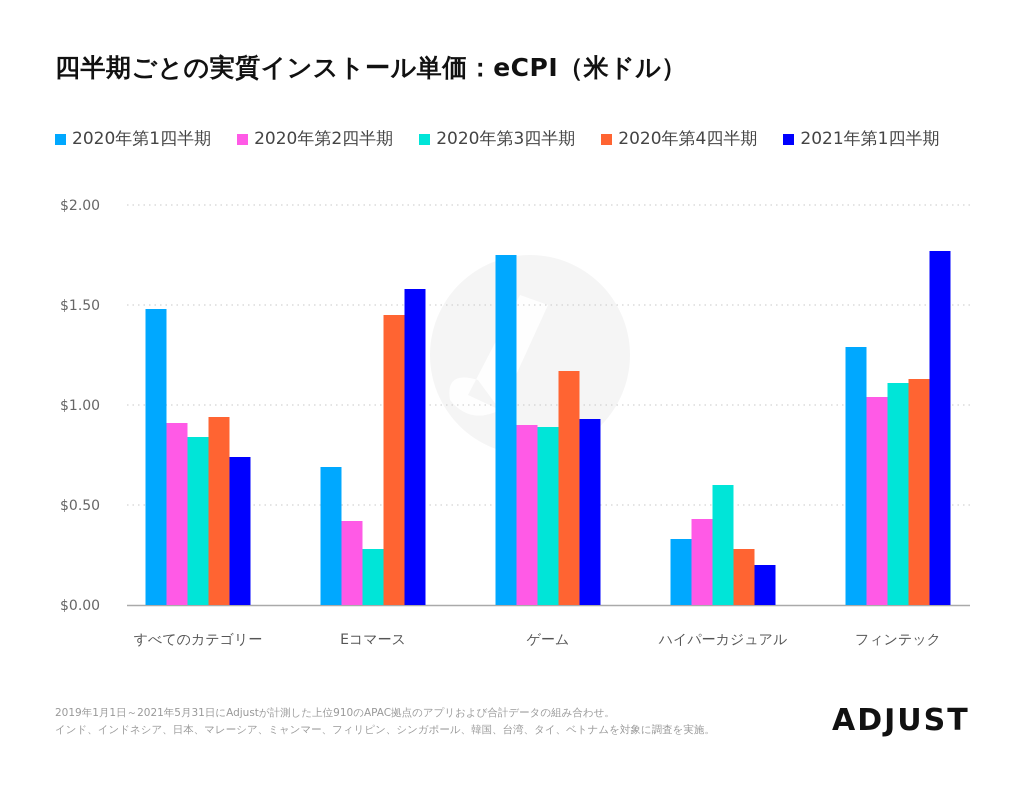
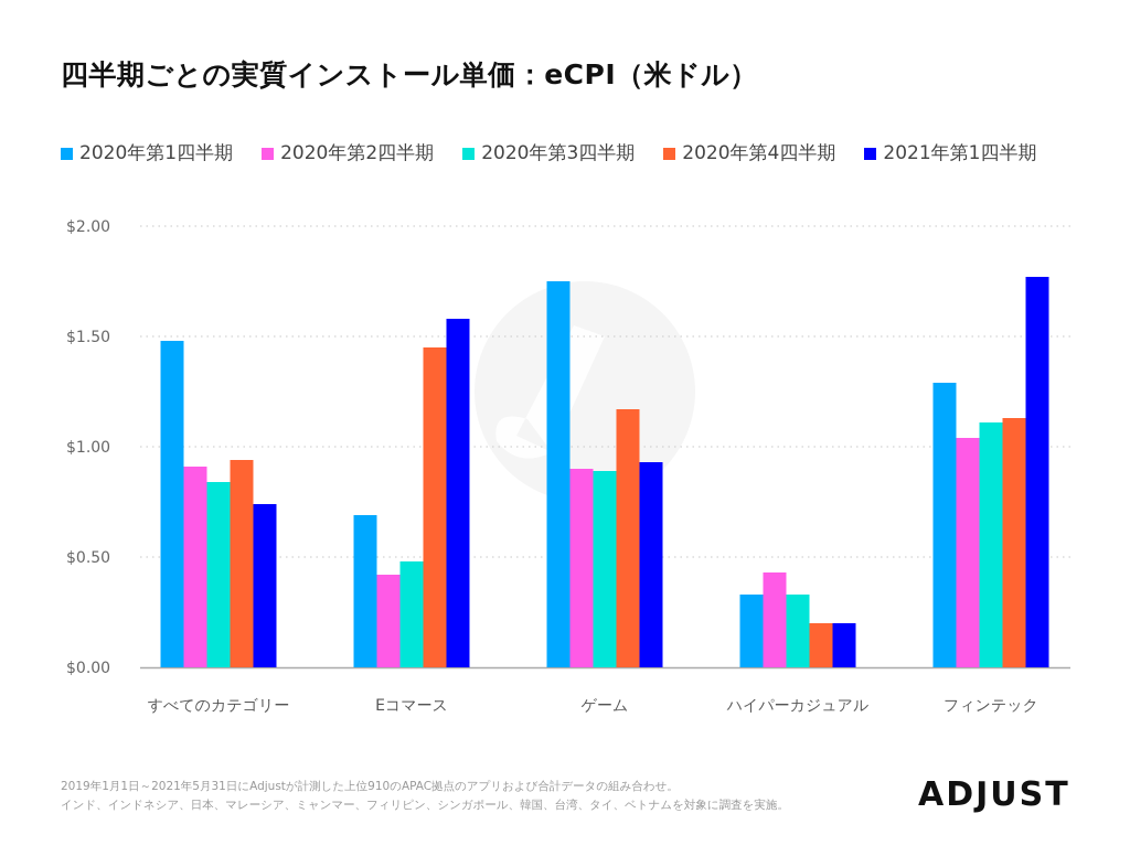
2020年第3四半期/Eコマース: $0.28 -> $0.48
2020年第3四半期/ハイパーカジュアル: $0.60 -> $0.33
2020年第4四半期/ハイパーカジュアル: $0.28 -> $0.20
